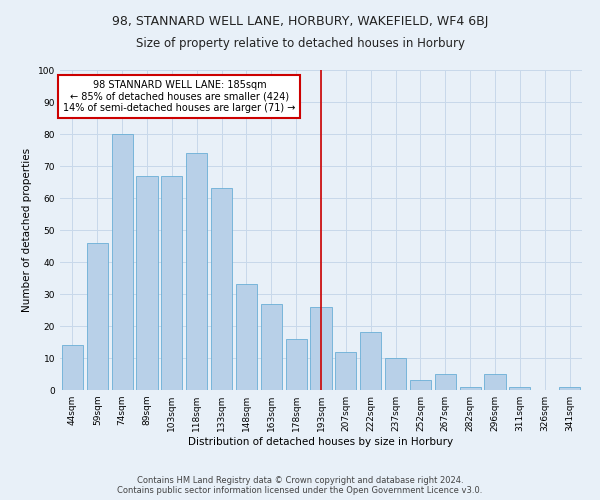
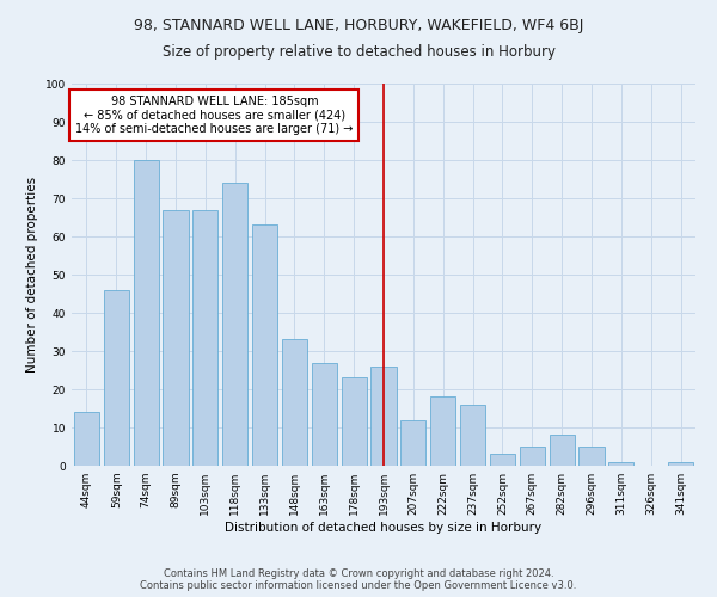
178sqm: 16 -> 23
237sqm: 10 -> 16
282sqm: 1 -> 8
